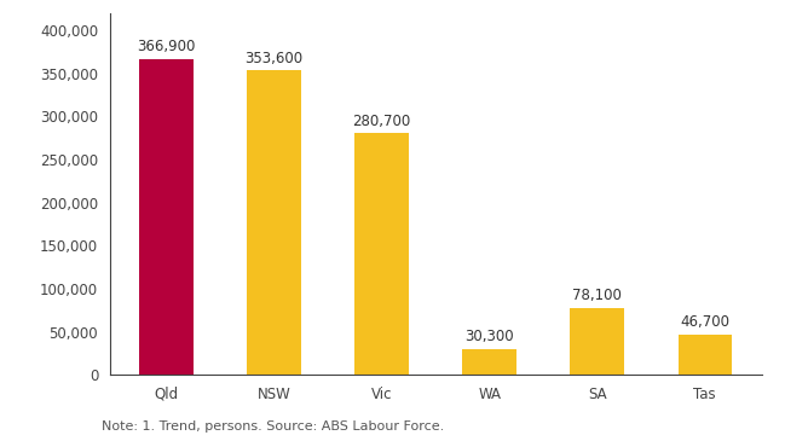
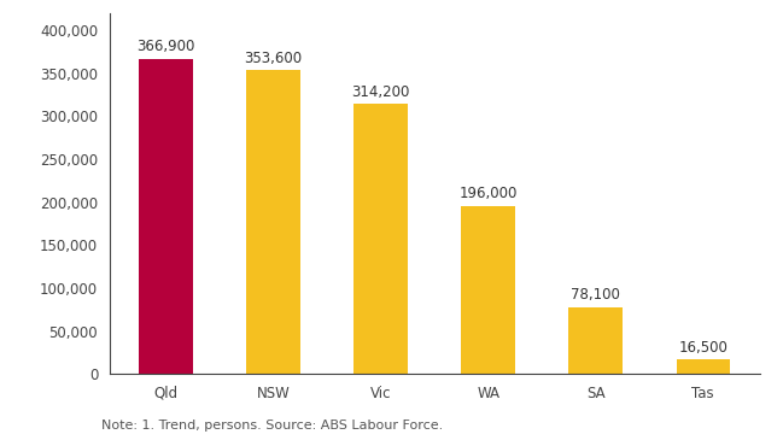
Vic: 280,700 -> 314,200
WA: 30,300 -> 196,000
Tas: 46,700 -> 16,500
